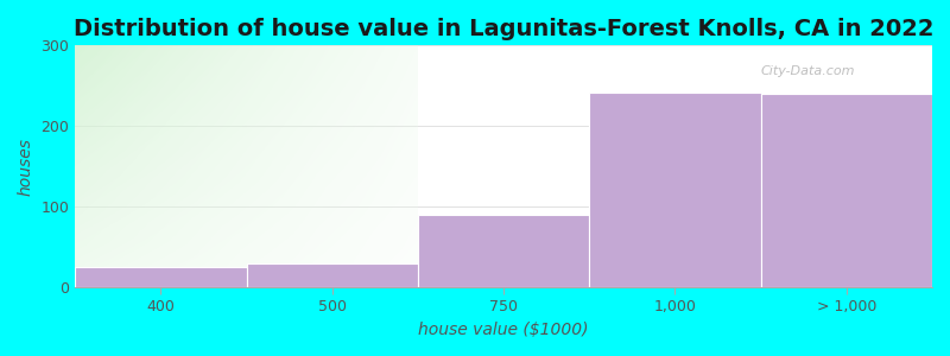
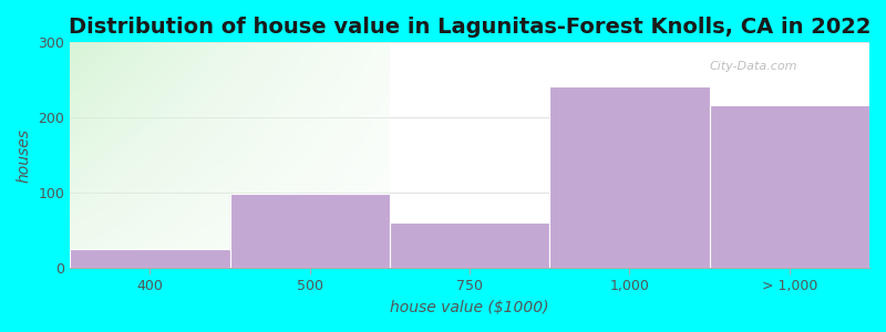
500: 30 -> 98
750: 90 -> 60
> 1,000: 240 -> 216
